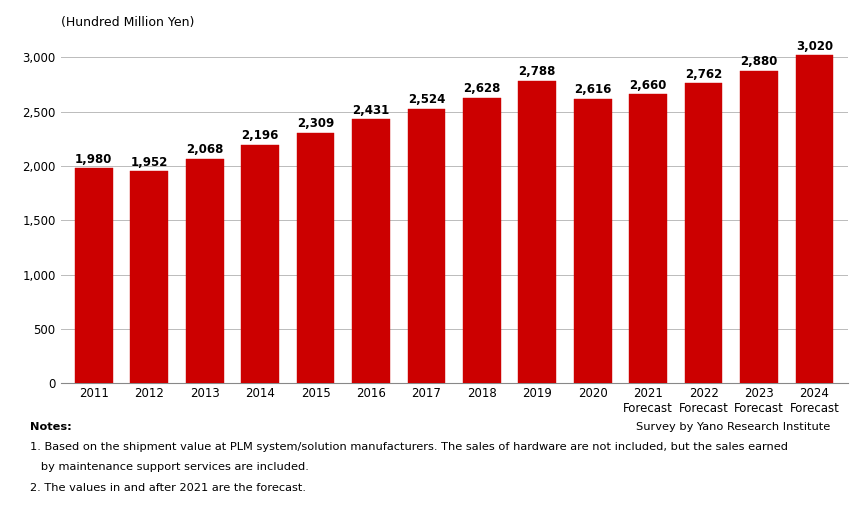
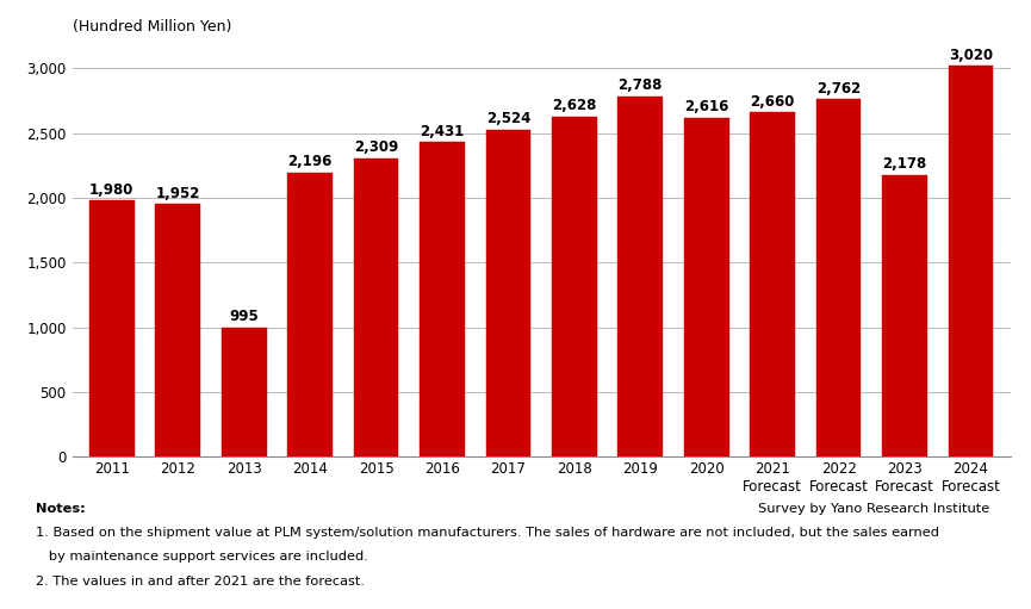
2013: 2,068 -> 995
2023 Forecast: 2,880 -> 2,178
